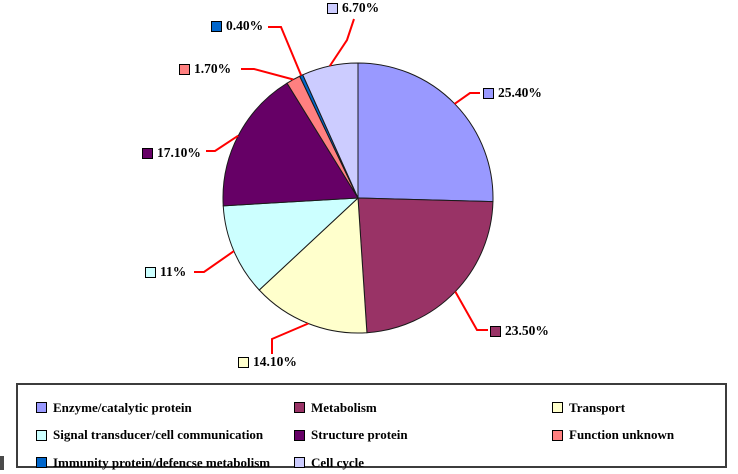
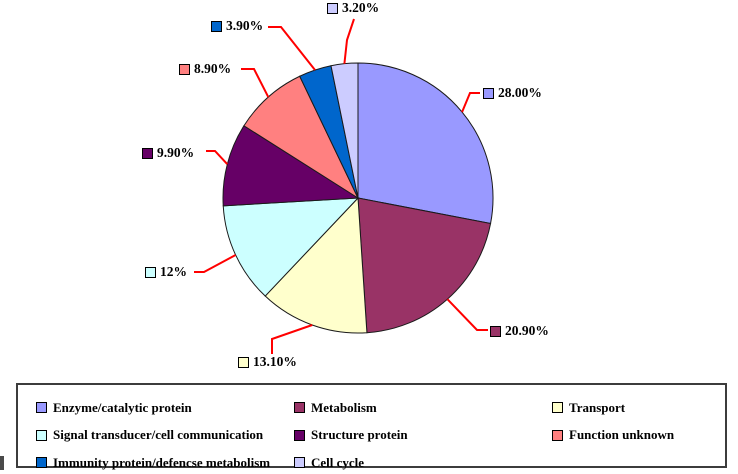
Enzyme/catalytic protein: 25.40% -> 28.00%
Metabolism: 23.50% -> 20.90%
Transport: 14.10% -> 13.10%
Signal transducer/cell communication: 11% -> 12%
Structure protein: 17.10% -> 9.90%
Function unknown: 1.70% -> 8.90%
Immunity protein/defencse metabolism: 0.40% -> 3.90%
Cell cycle: 6.70% -> 3.20%
